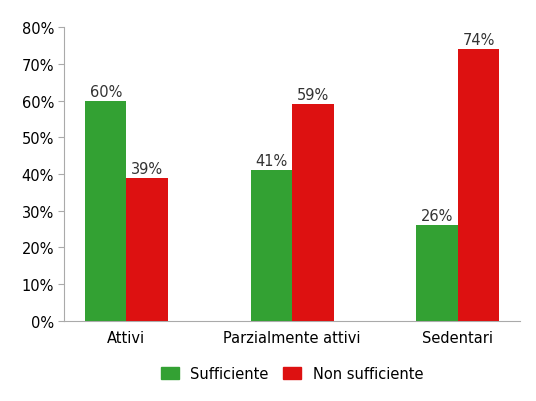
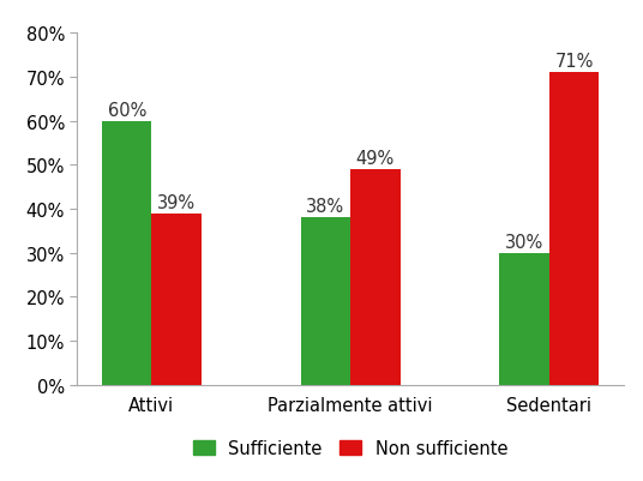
Sufficiente/Parzialmente attivi: 41% -> 38%
Non sufficiente/Parzialmente attivi: 59% -> 49%
Sufficiente/Sedentari: 26% -> 30%
Non sufficiente/Sedentari: 74% -> 71%
